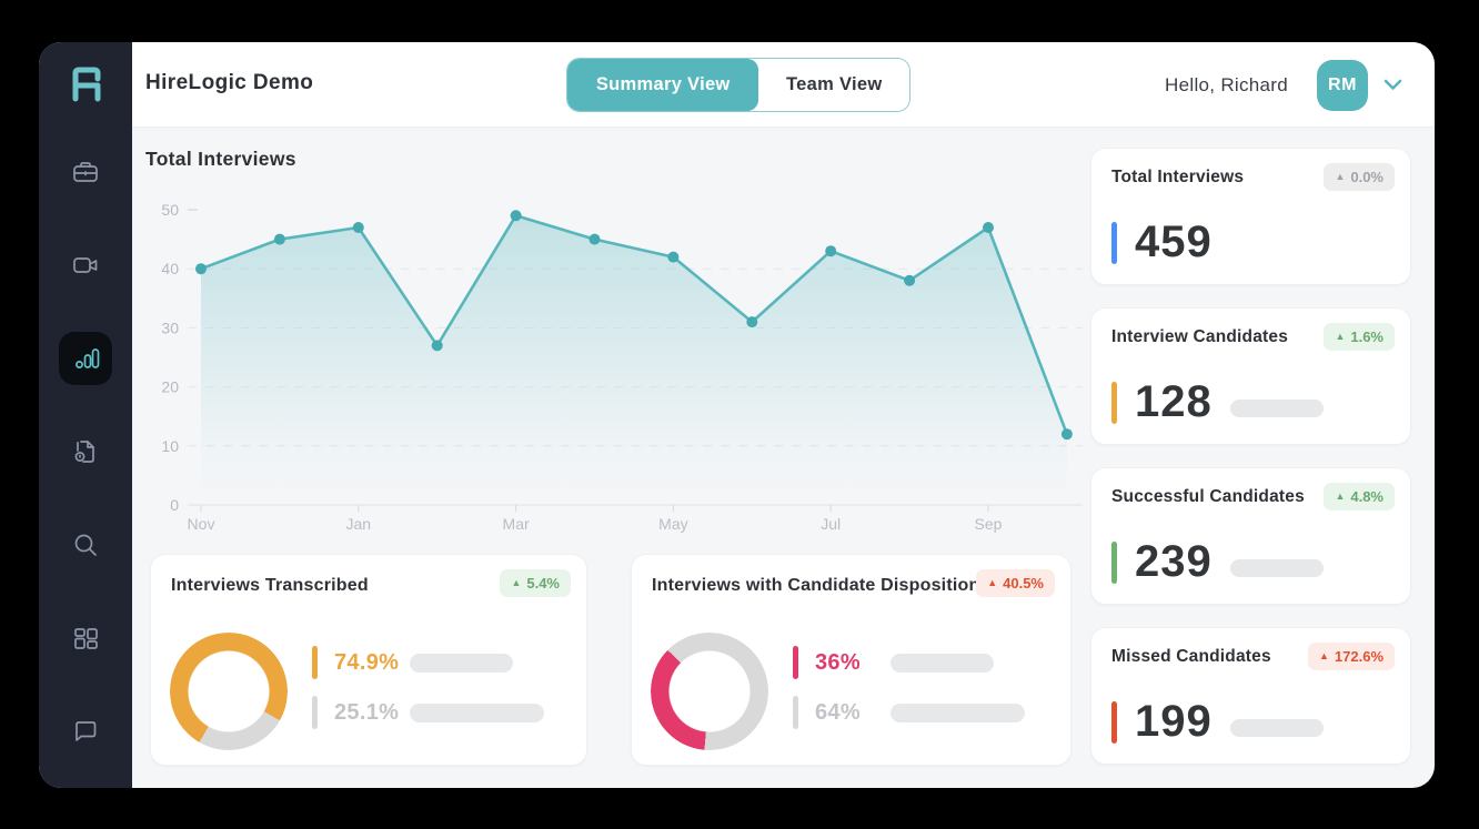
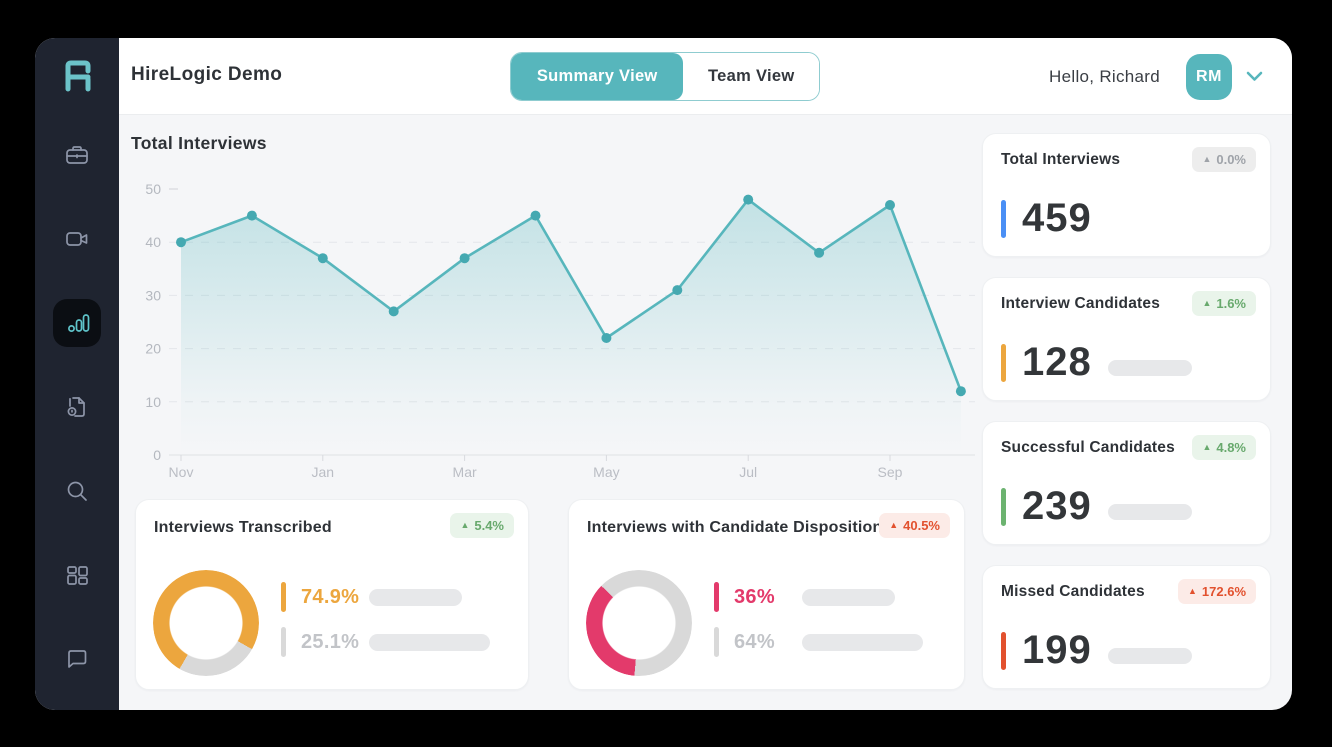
Jan: 47 -> 37
Mar: 49 -> 37
May: 42 -> 22
Jul: 43 -> 48
